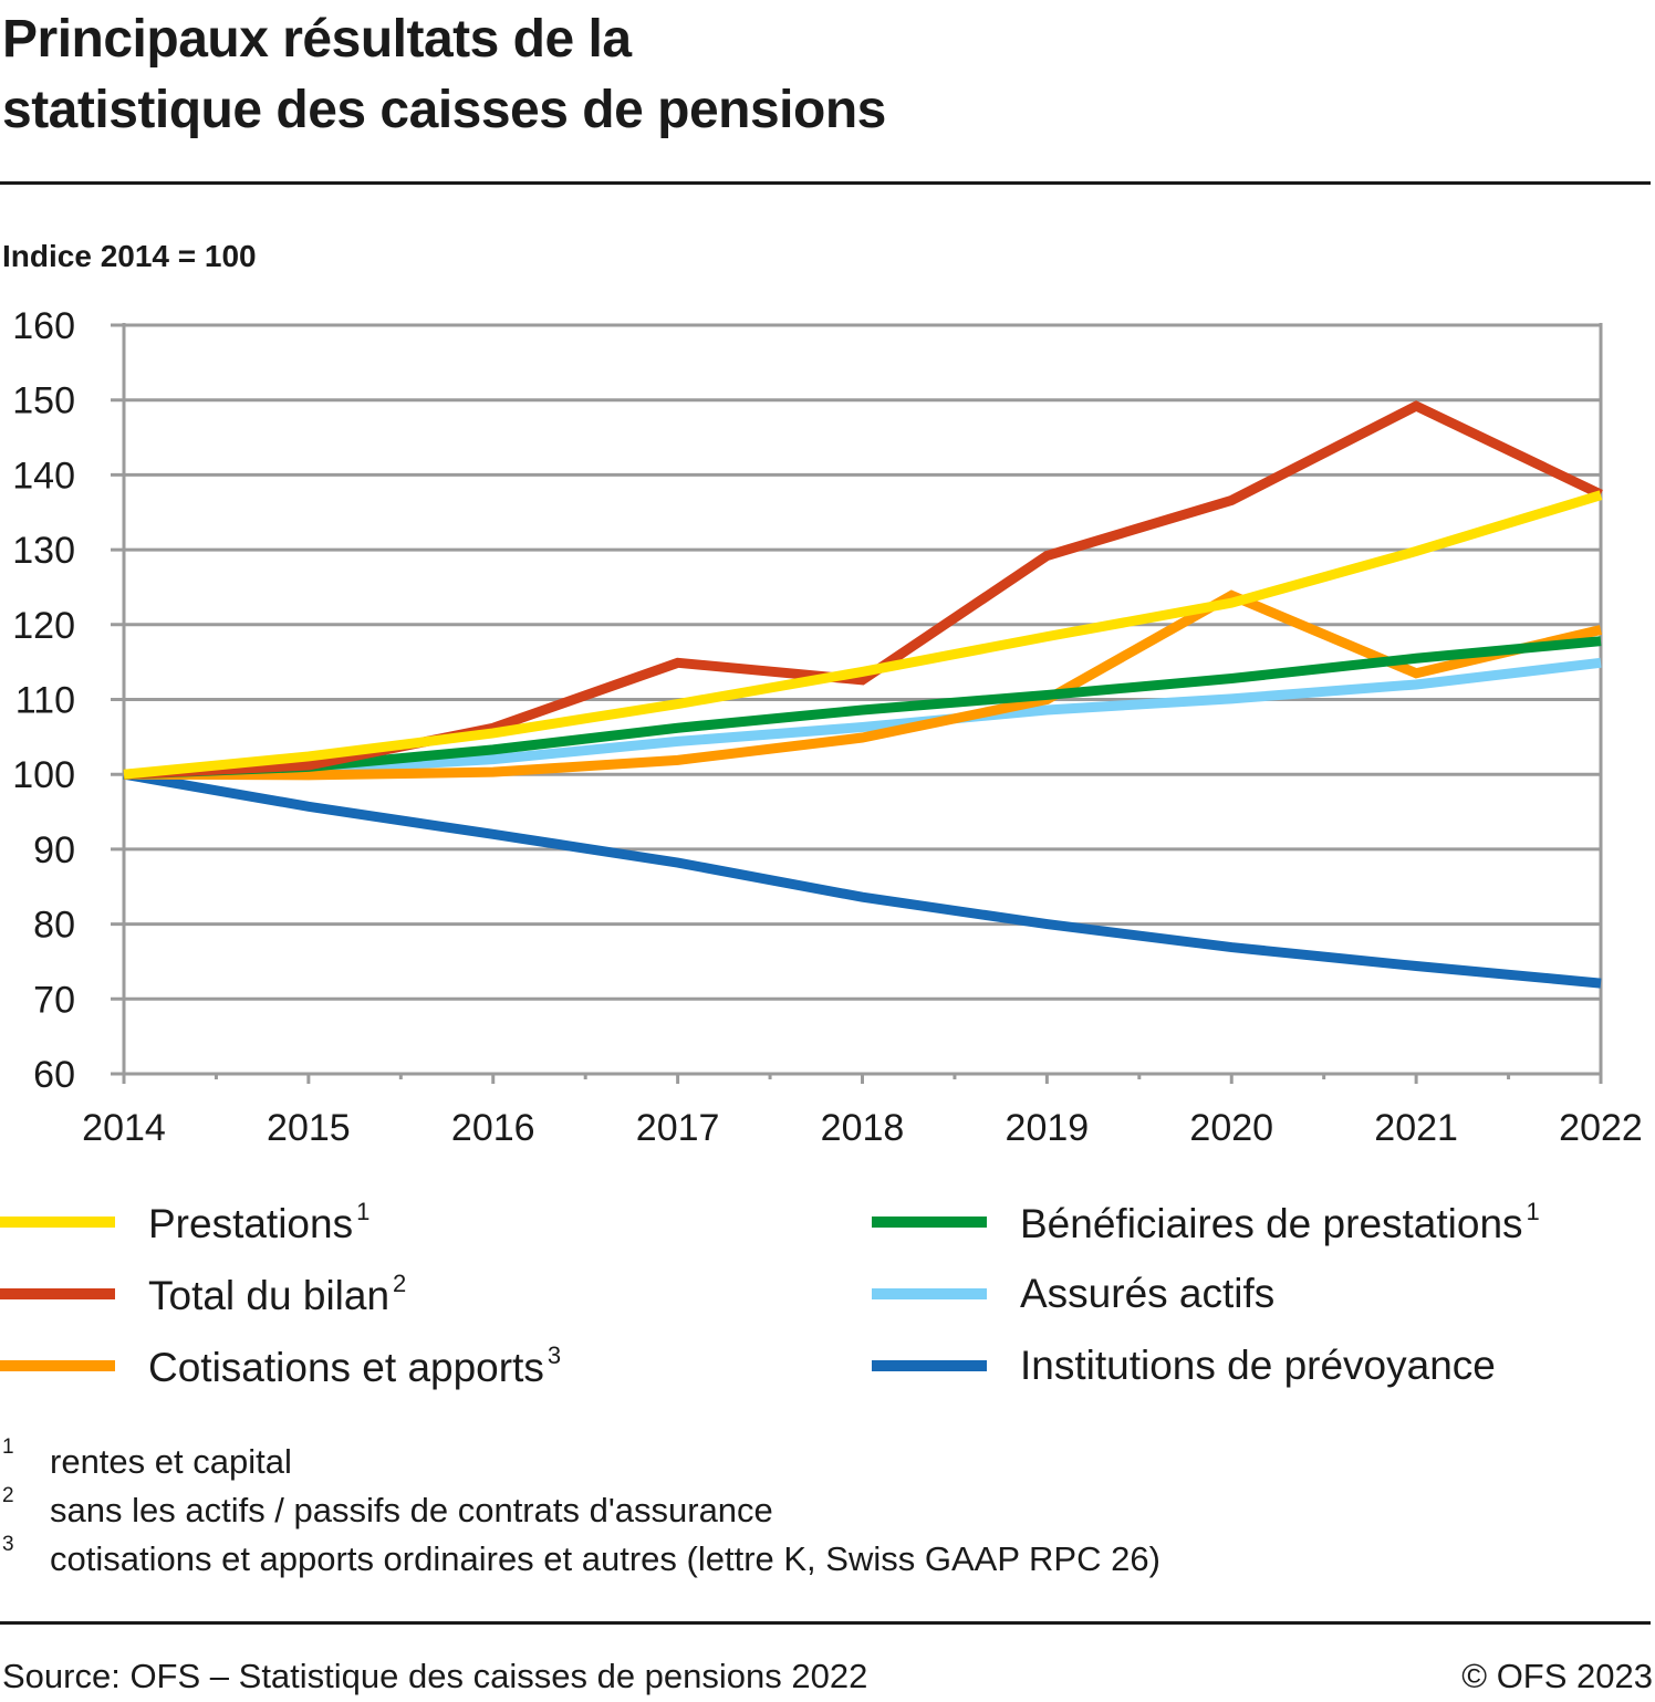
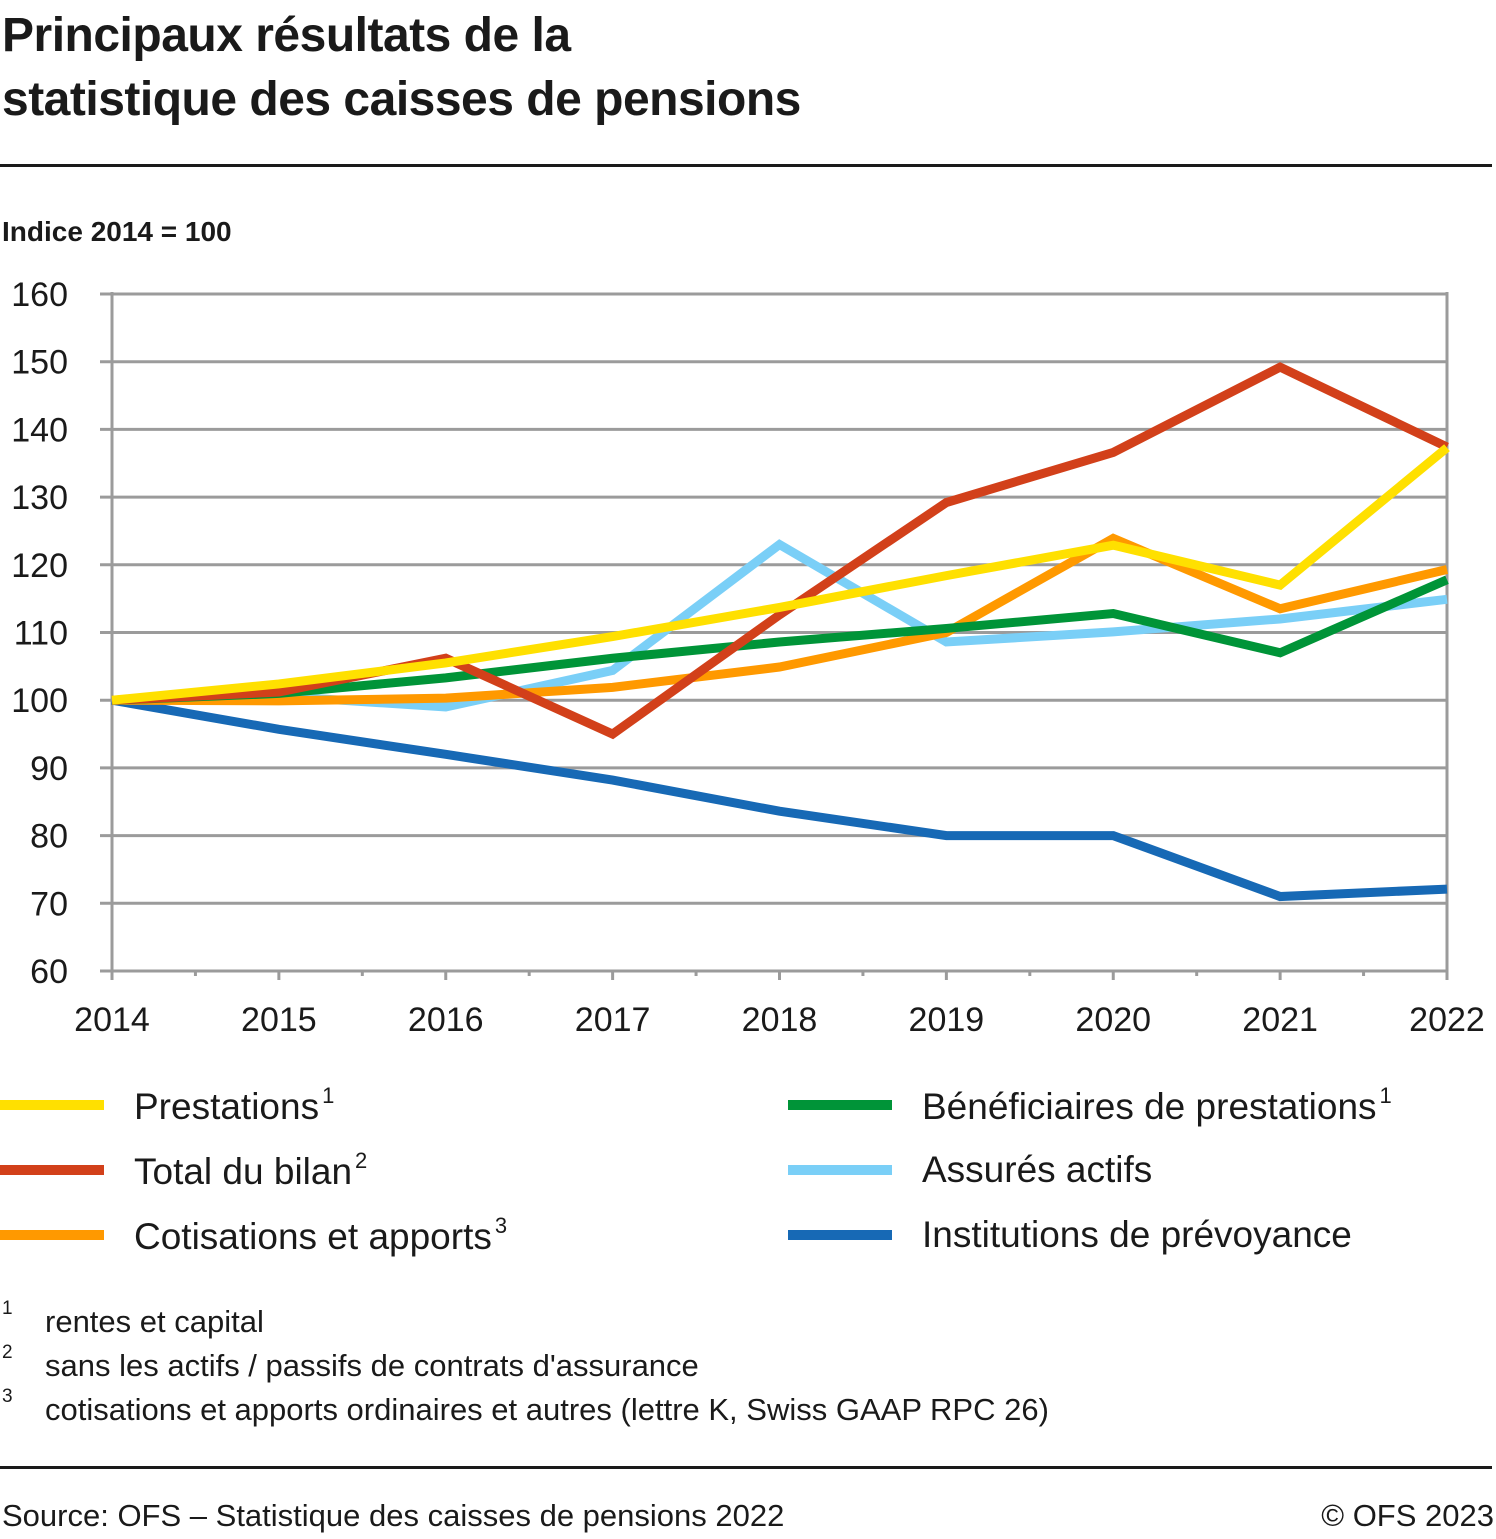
Assurés actifs/2016: 102 -> 99
Total du bilan/2017: 115 -> 95
Assurés actifs/2018: 106 -> 123
Institutions de prévoyance/2020: 77 -> 80
Prestations/2021: 130 -> 117
Bénéficiaires de prestations/2021: 116 -> 107
Institutions de prévoyance/2021: 74 -> 71
